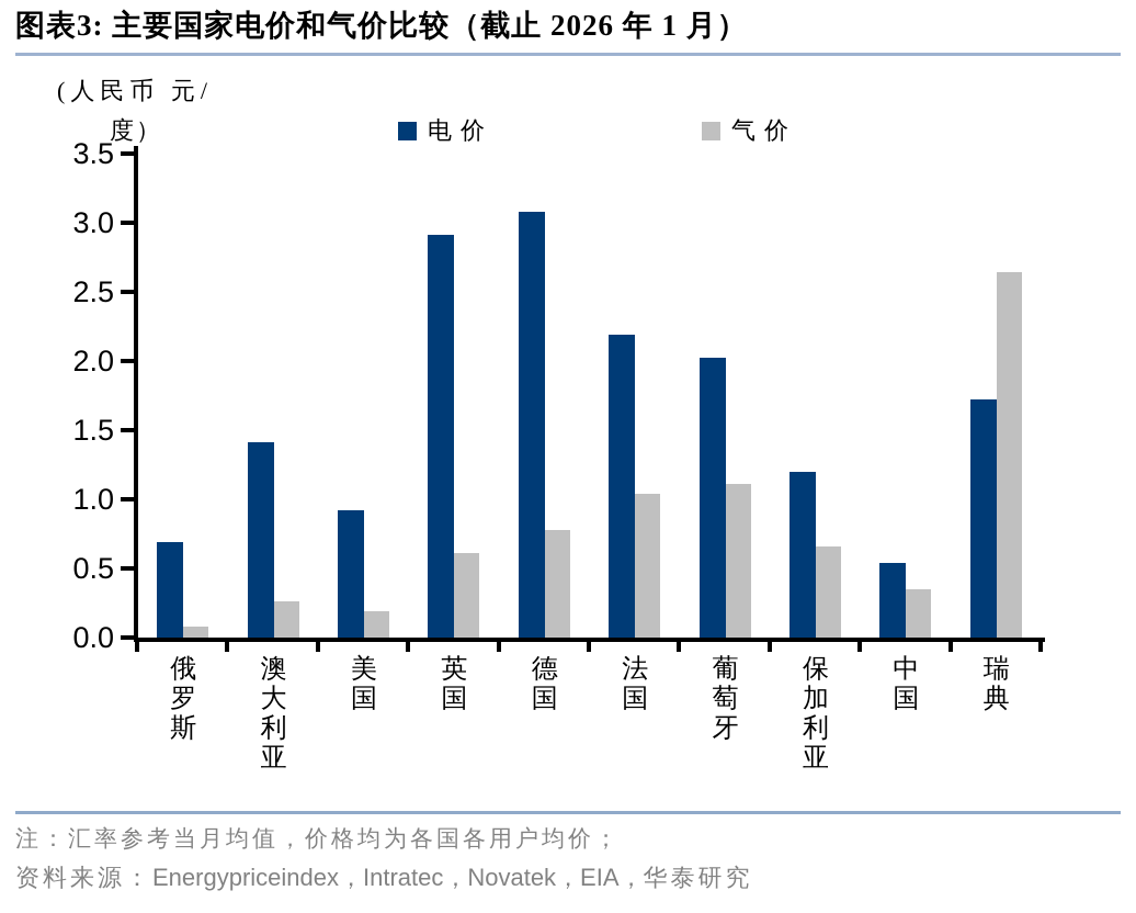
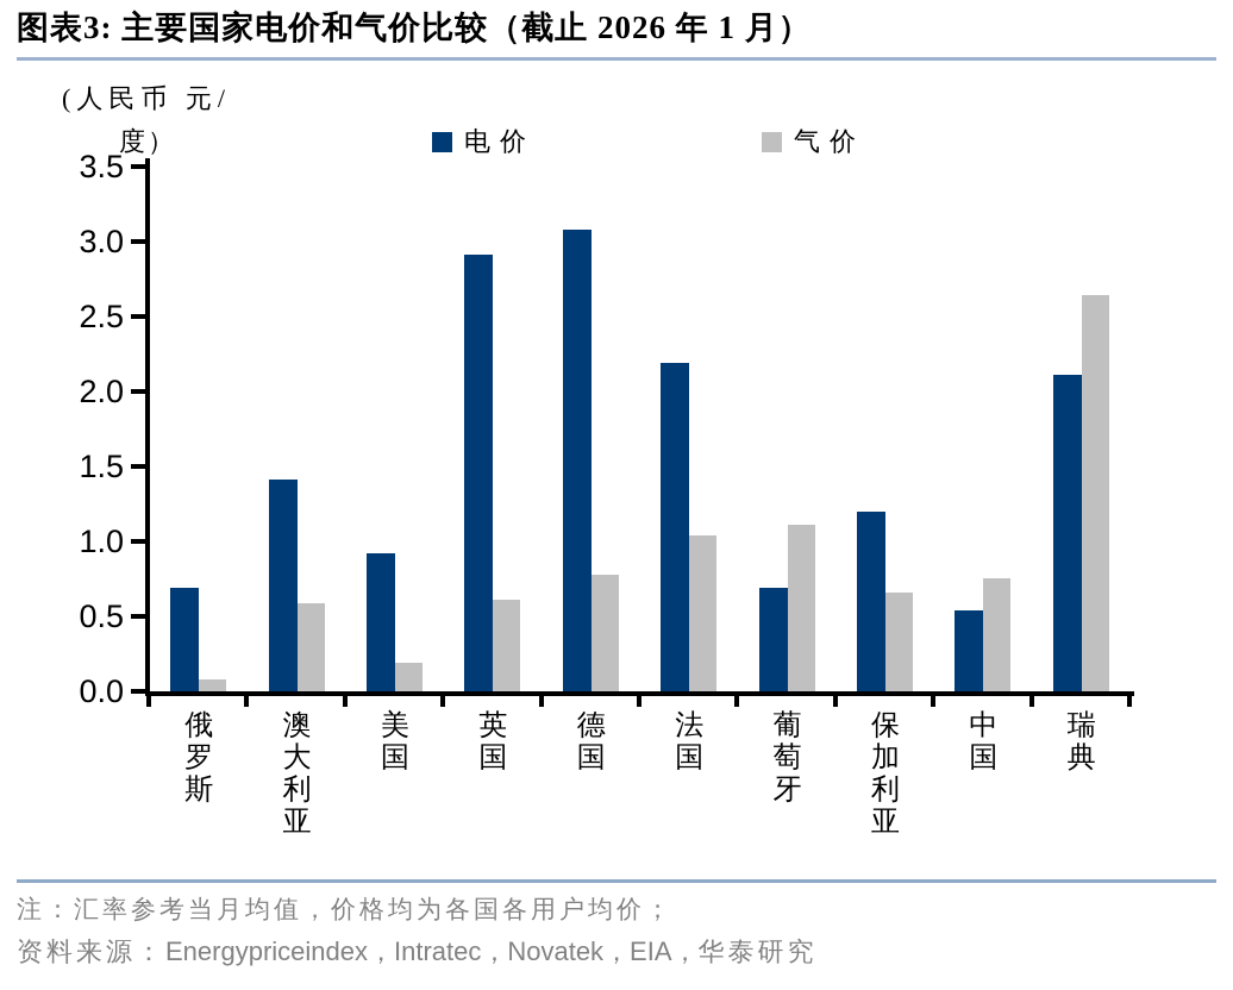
气价/澳大利亚: 0.26 -> 0.59
电价/葡萄牙: 2.02 -> 0.69
气价/中国: 0.35 -> 0.75
电价/瑞典: 1.72 -> 2.11
